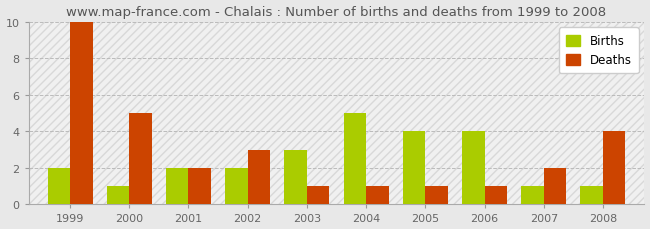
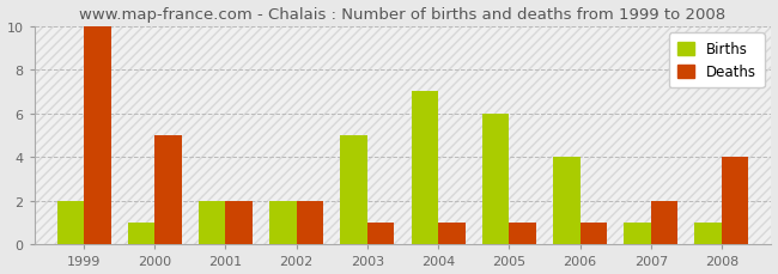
Deaths/2002: 3 -> 2
Births/2003: 3 -> 5
Births/2004: 5 -> 7
Births/2005: 4 -> 6
